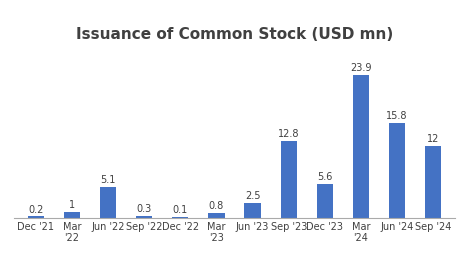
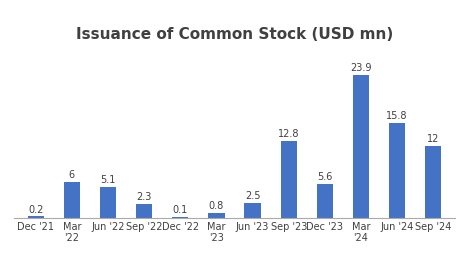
Mar '22: 1 -> 6
Sep '22: 0.3 -> 2.3
